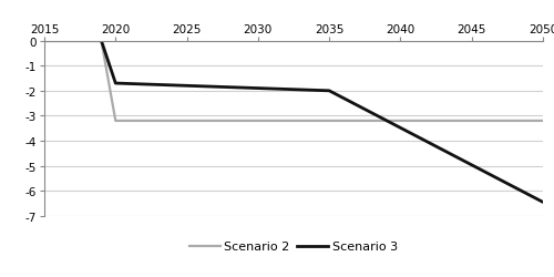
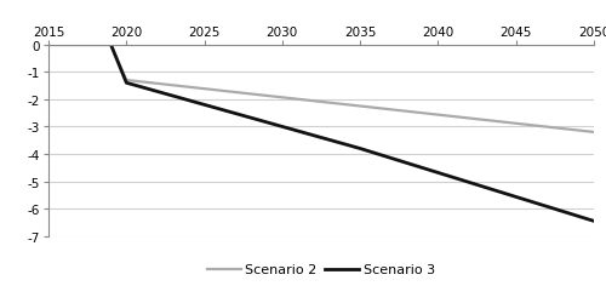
Scenario 2/2020: -3.2 -> -1.3
Scenario 3/2020: -1.70 -> -1.40
Scenario 3/2035: -2.00 -> -3.80
